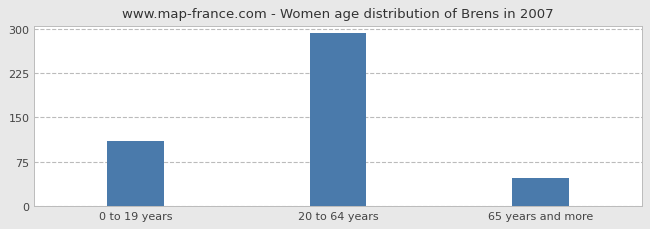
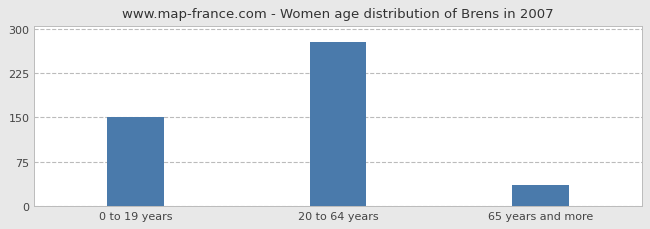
0 to 19 years: 110 -> 150
20 to 64 years: 293 -> 278
65 years and more: 47 -> 36
